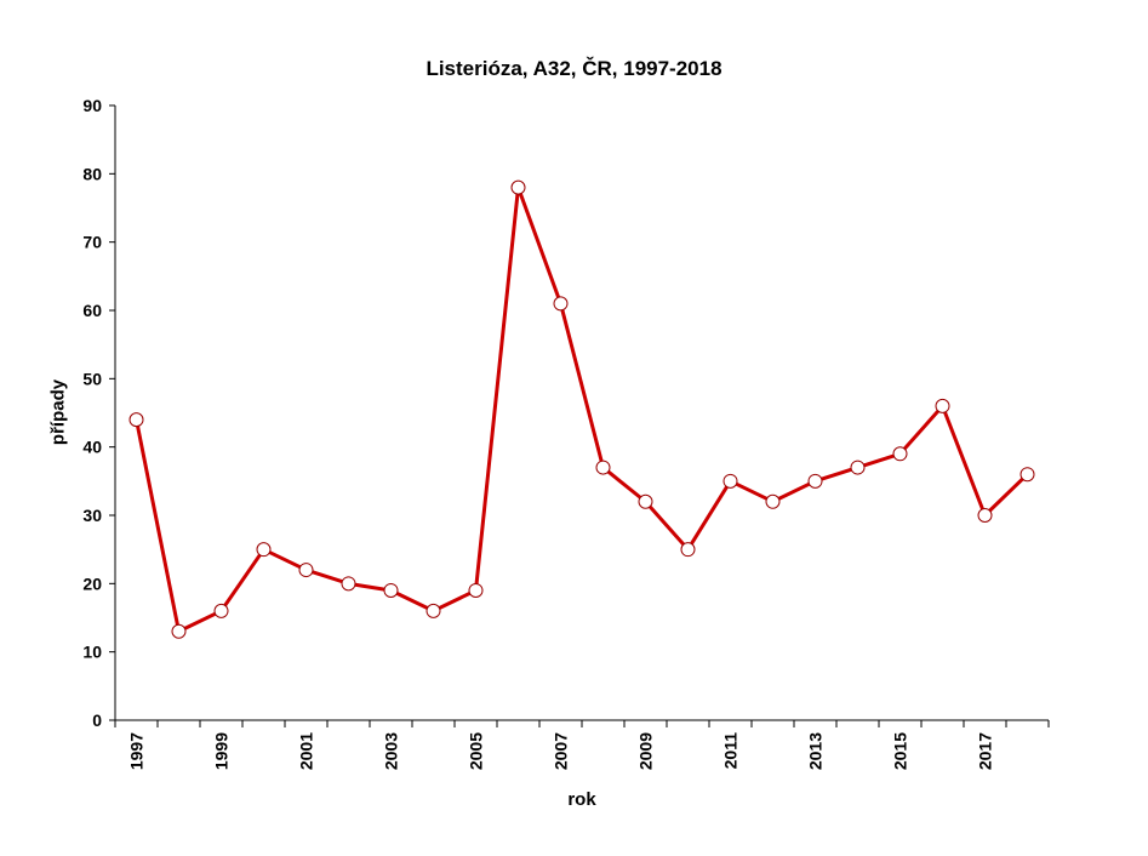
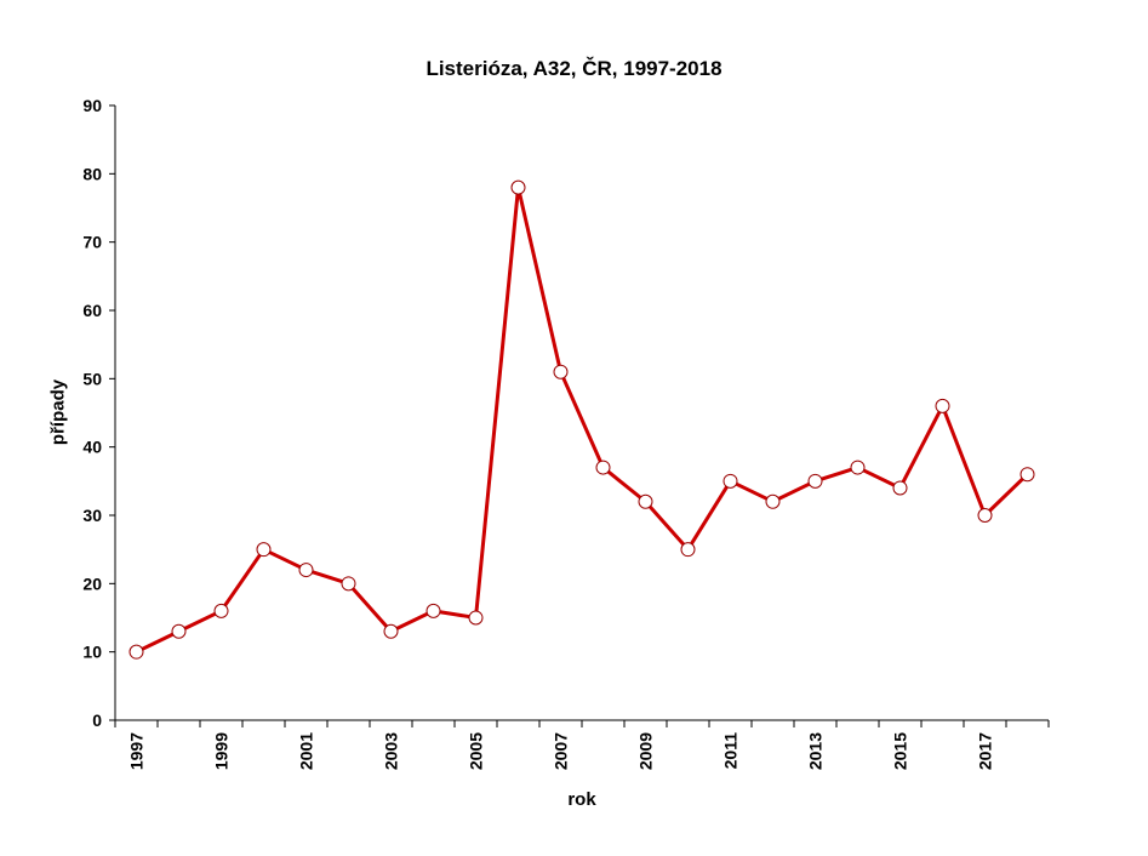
1997: 44 -> 10
2003: 19 -> 13
2005: 19 -> 15
2007: 61 -> 51
2015: 39 -> 34
